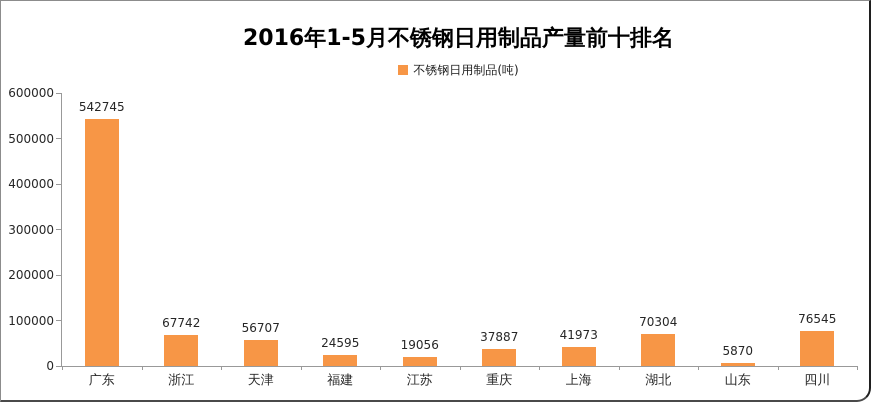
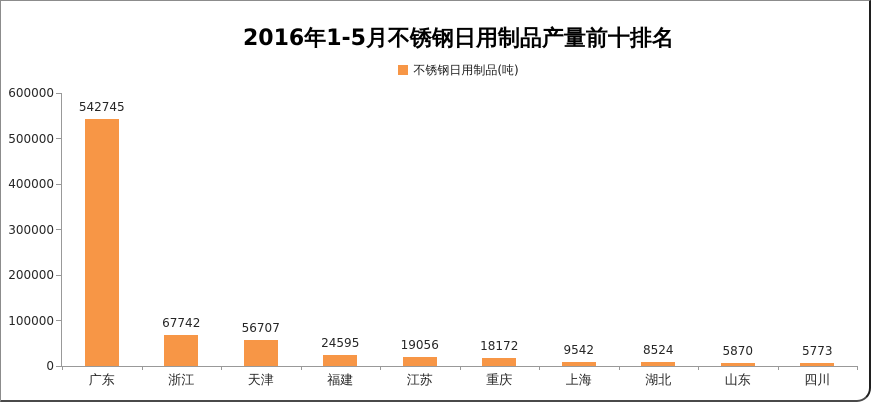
重庆: 37887 -> 18172
上海: 41973 -> 9542
湖北: 70304 -> 8524
四川: 76545 -> 5773
